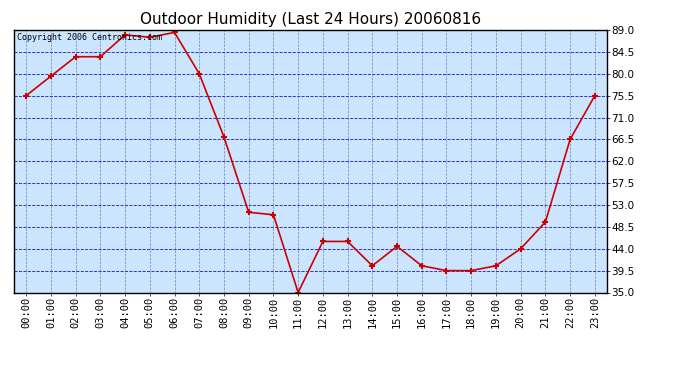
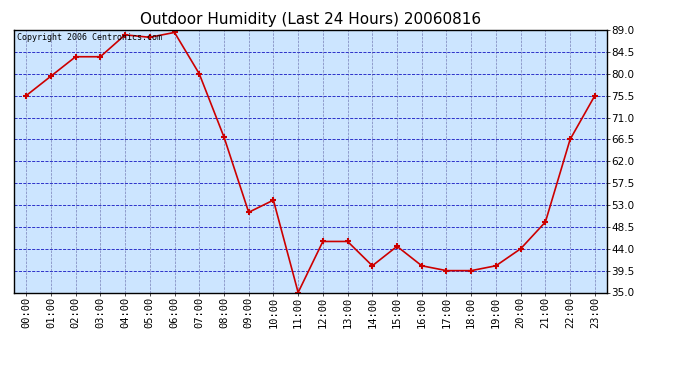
10:00: 51.0 -> 54.0
